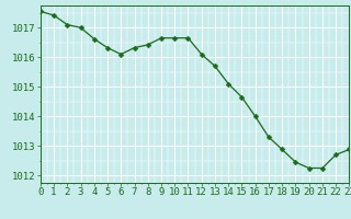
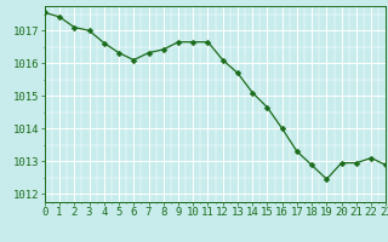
20: 1012.25 -> 1012.95
21: 1012.25 -> 1012.95
22: 1012.70 -> 1013.10
